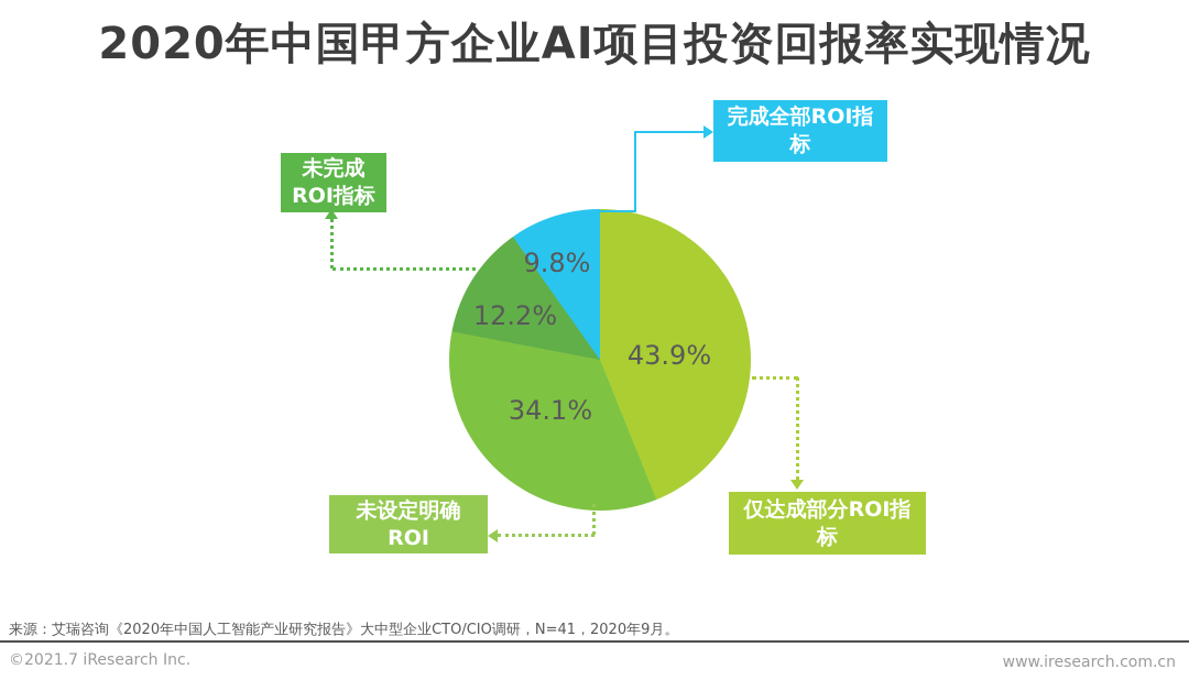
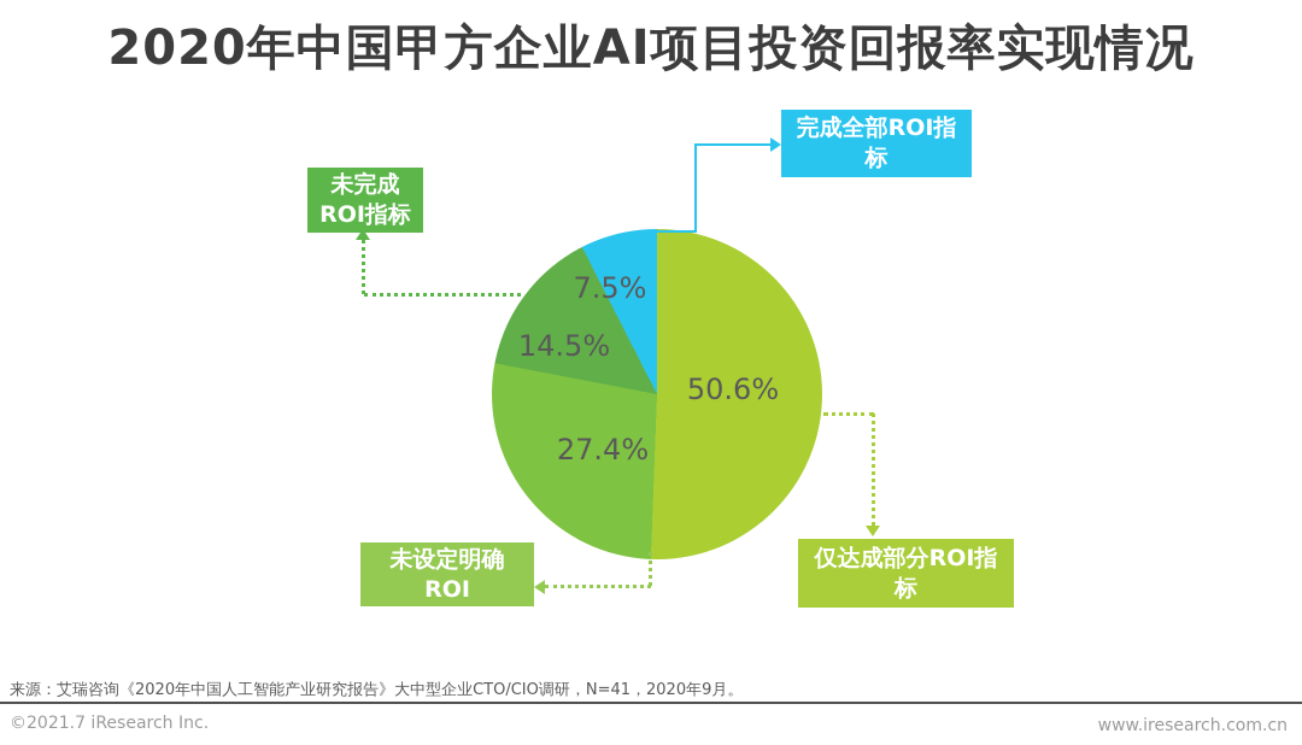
仅达成部分ROI指标: 43.9% -> 50.6%
未设定明确ROI: 34.1% -> 27.4%
未完成ROI指标: 12.2% -> 14.5%
完成全部ROI指标: 9.8% -> 7.5%
